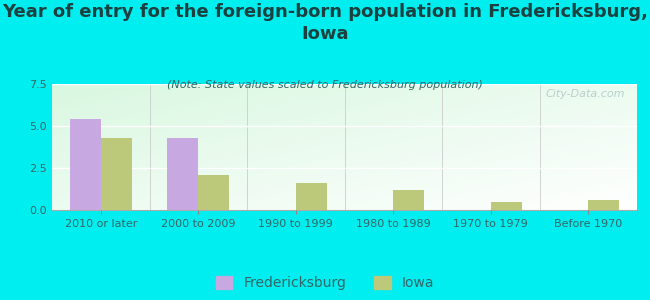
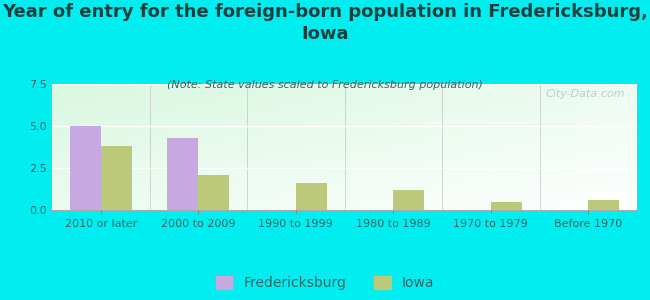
Fredericksburg/2010 or later: 5.4 -> 5.0
Iowa/2010 or later: 4.3 -> 3.8
